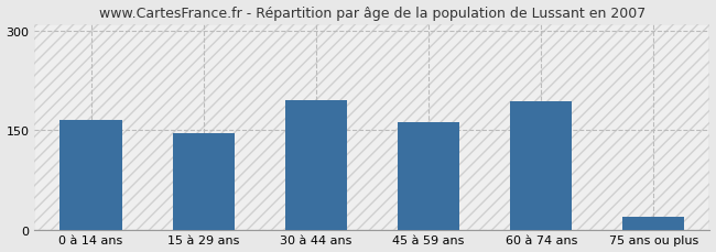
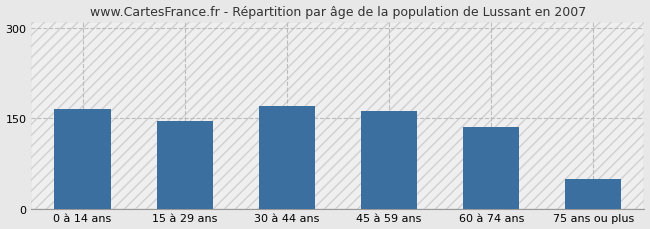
30 à 44 ans: 196 -> 170
60 à 74 ans: 194 -> 136
75 ans ou plus: 20 -> 50
